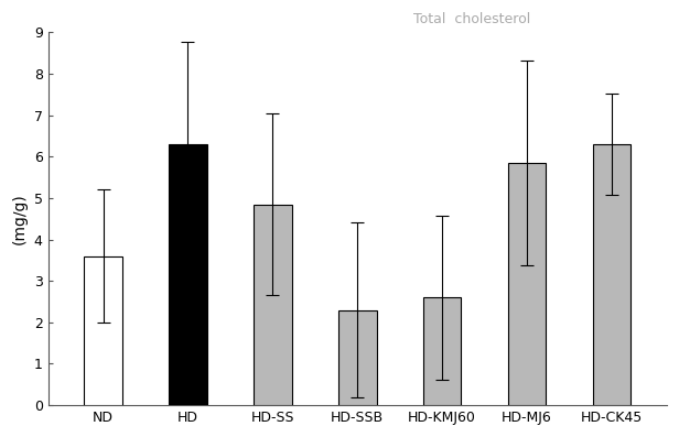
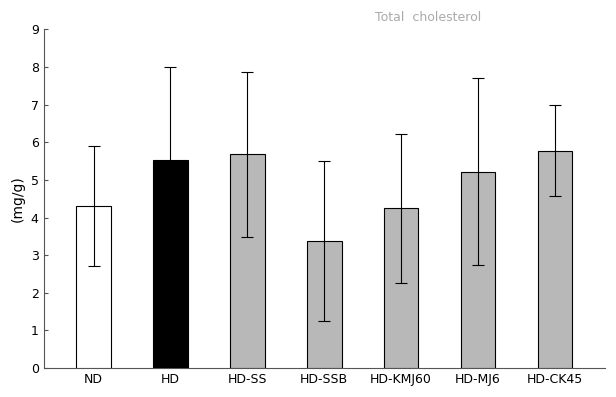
ND: 3.60 -> 4.30
HD: 6.30 -> 5.52
HD-SS: 4.85 -> 5.68
HD-SSB: 2.30 -> 3.38
HD-KMJ60: 2.60 -> 4.25
HD-MJ6: 5.85 -> 5.22
HD-CK45: 6.30 -> 5.78
